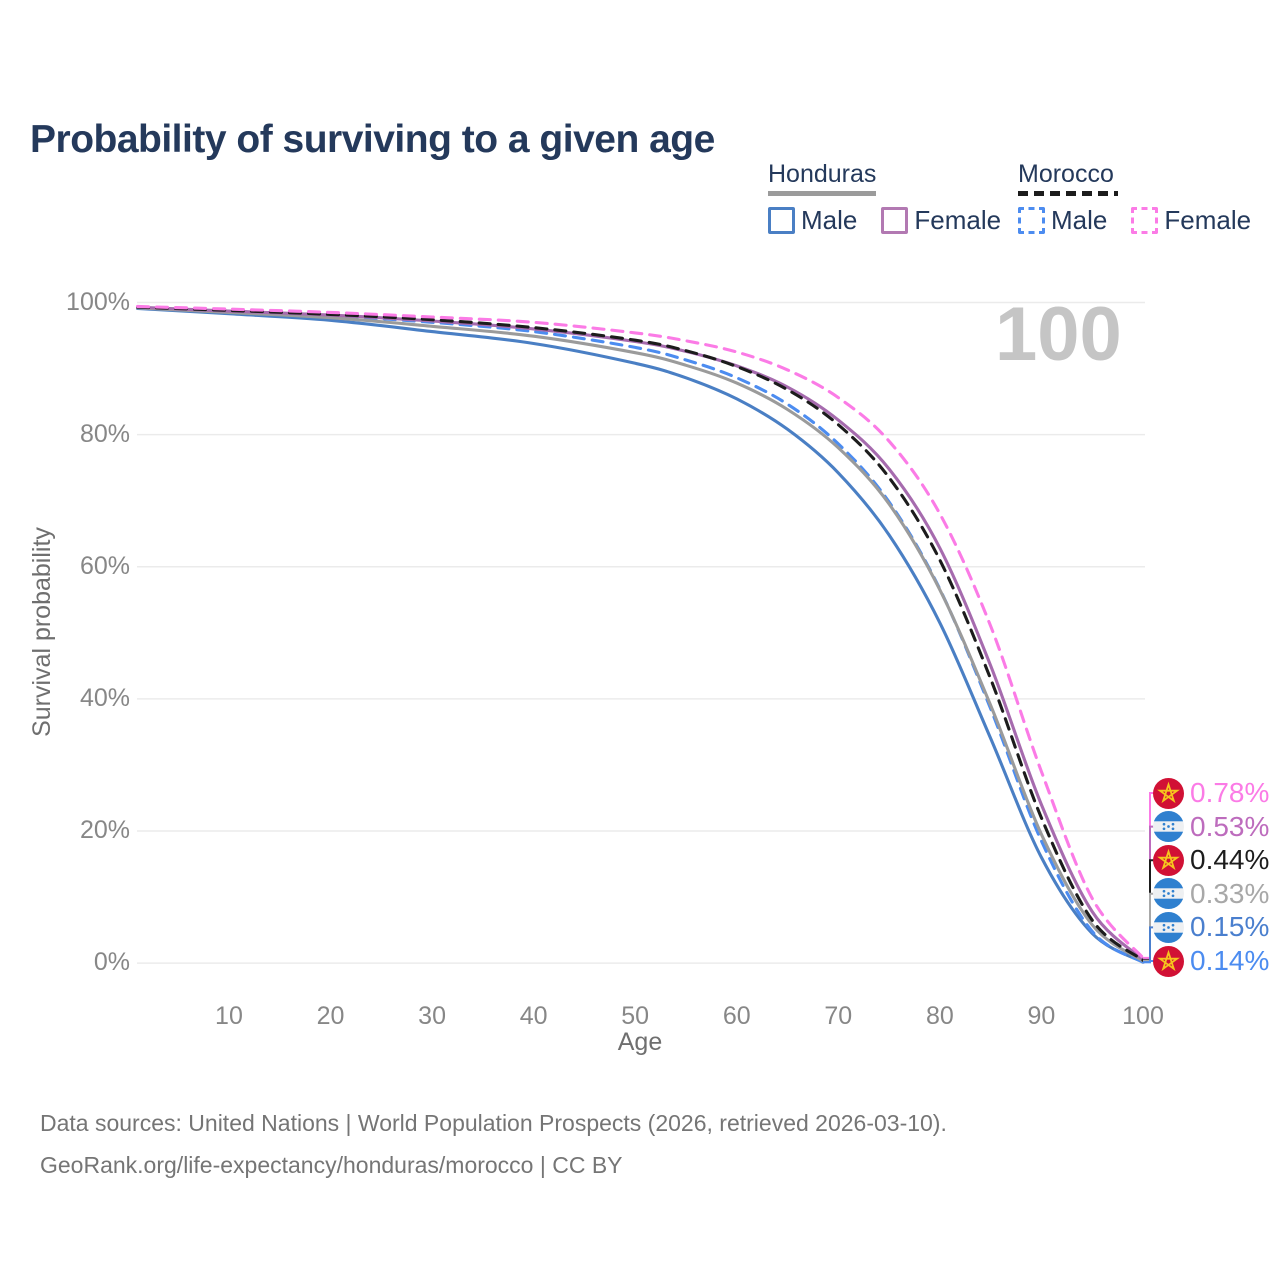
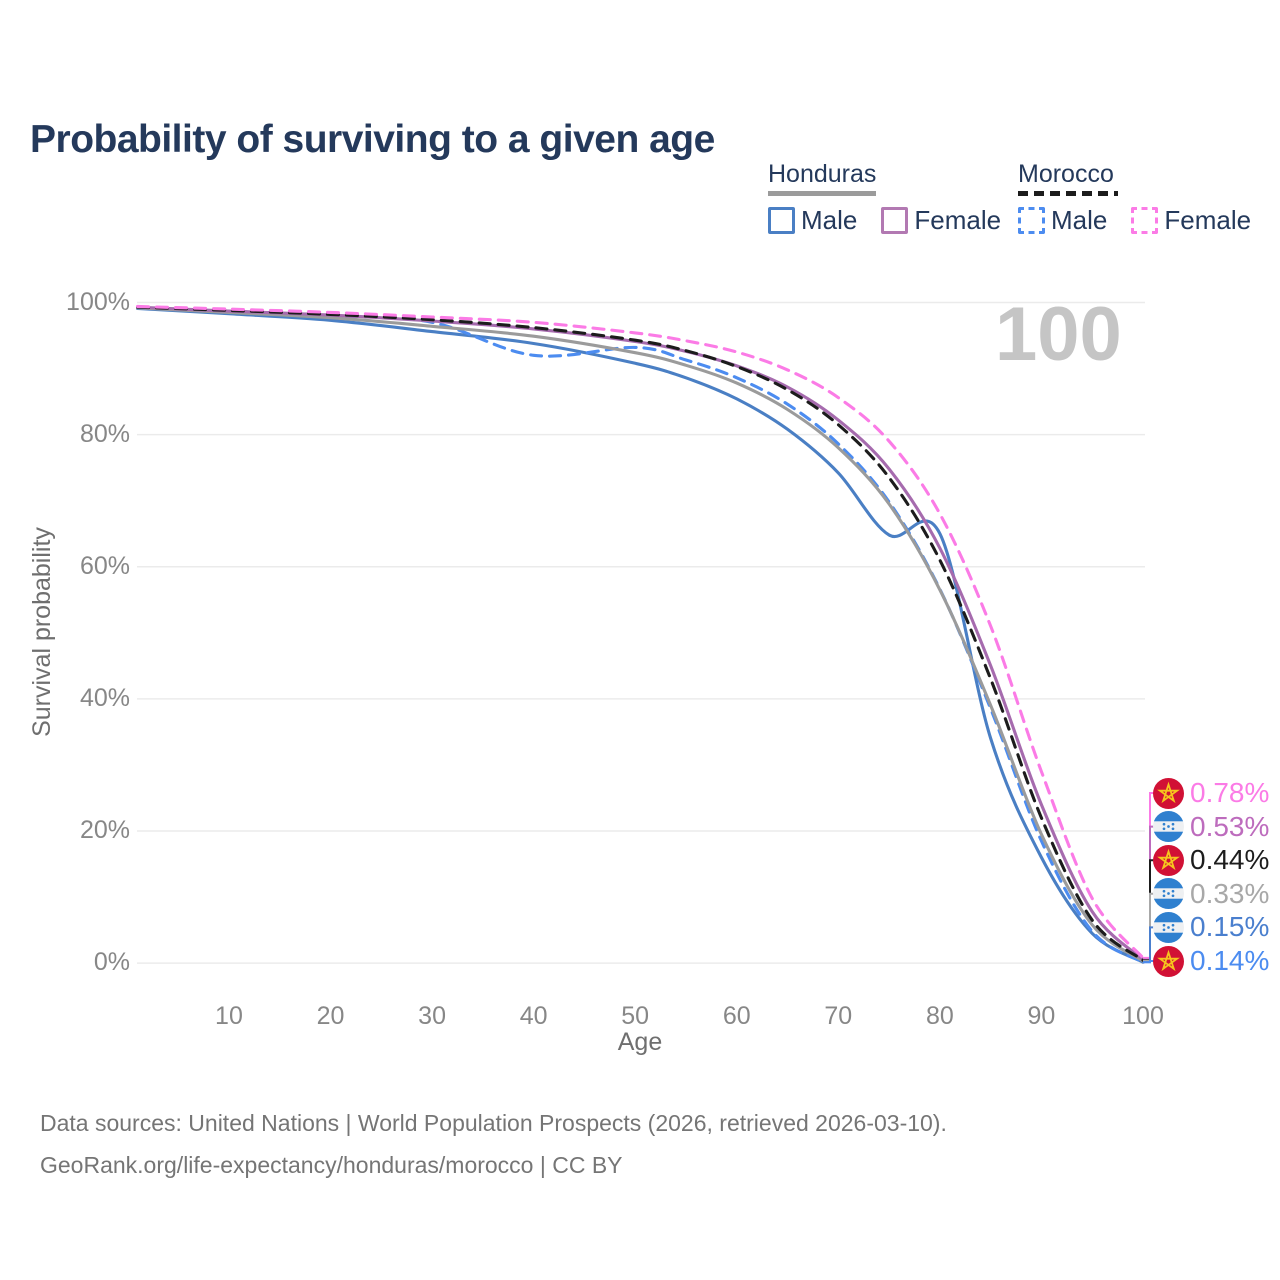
Morocco Male/40: 96% -> 92%
Honduras Male/80: 52% -> 65%
